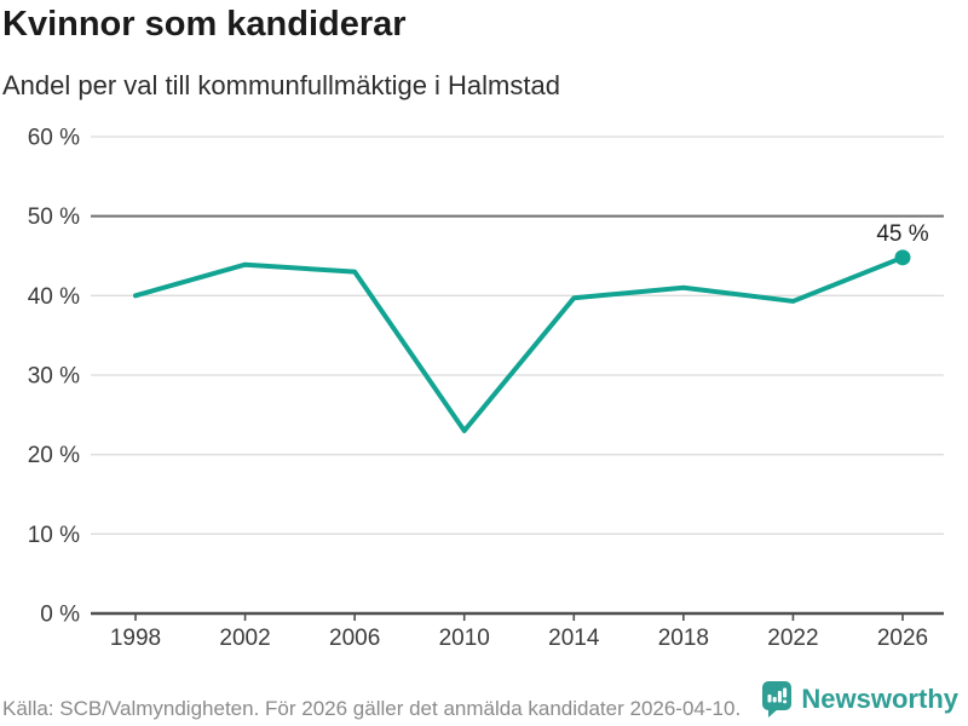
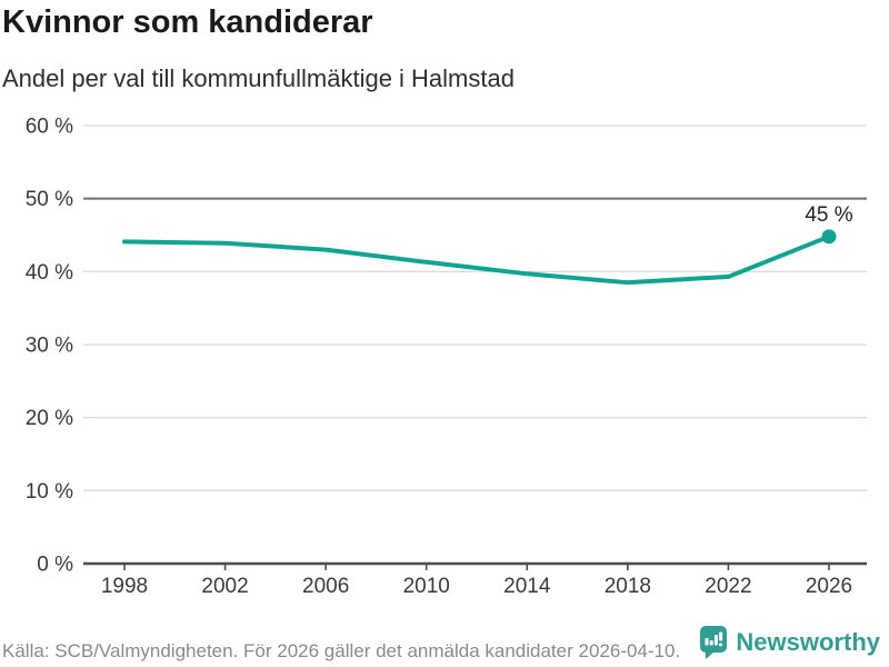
1998: 40% -> 44%
2010: 23% -> 41%
2018: 41% -> 38%
